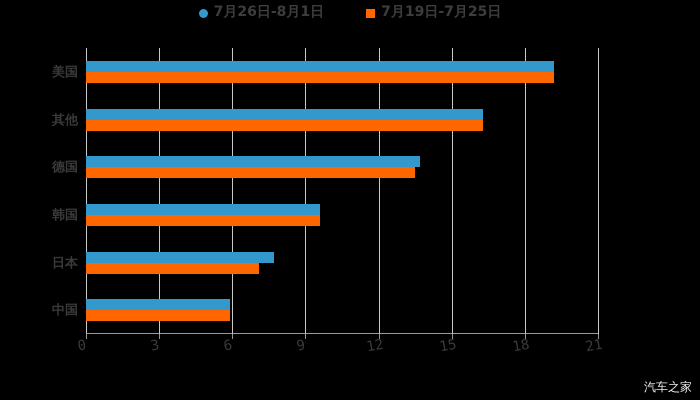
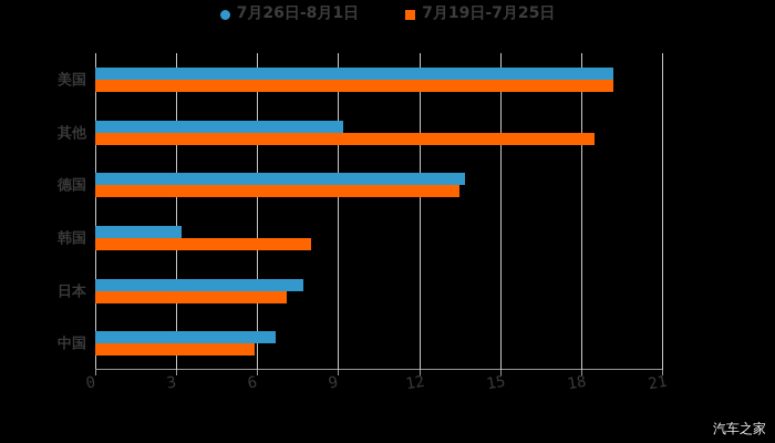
7月26日-8月1日/其他: 16.3 -> 9.2
7月19日-7月25日/其他: 16.3 -> 18.5
7月26日-8月1日/韩国: 9.6 -> 3.2
7月19日-7月25日/韩国: 9.6 -> 8.0
7月26日-8月1日/中国: 5.9 -> 6.7
